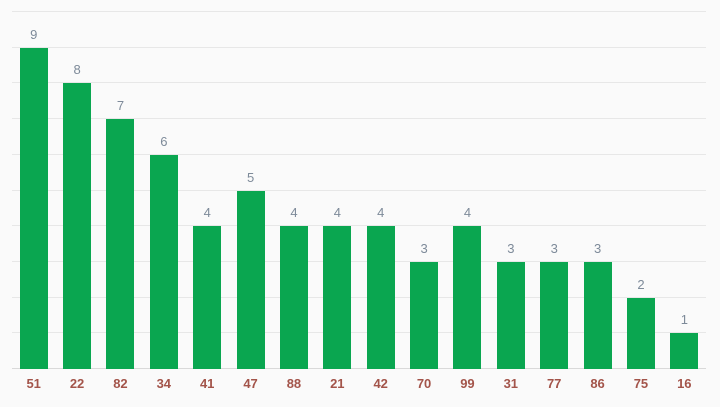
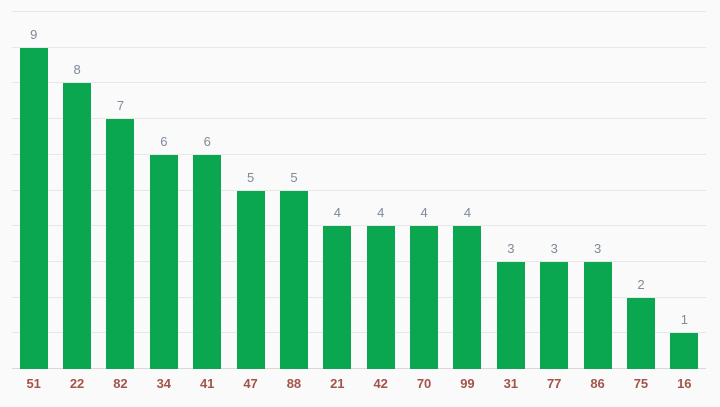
41: 4 -> 6
88: 4 -> 5
70: 3 -> 4
